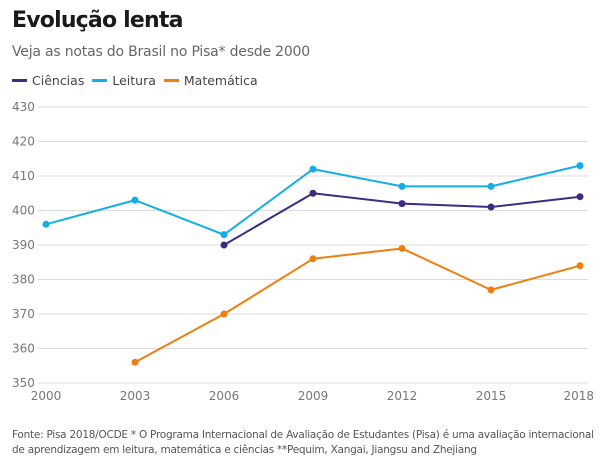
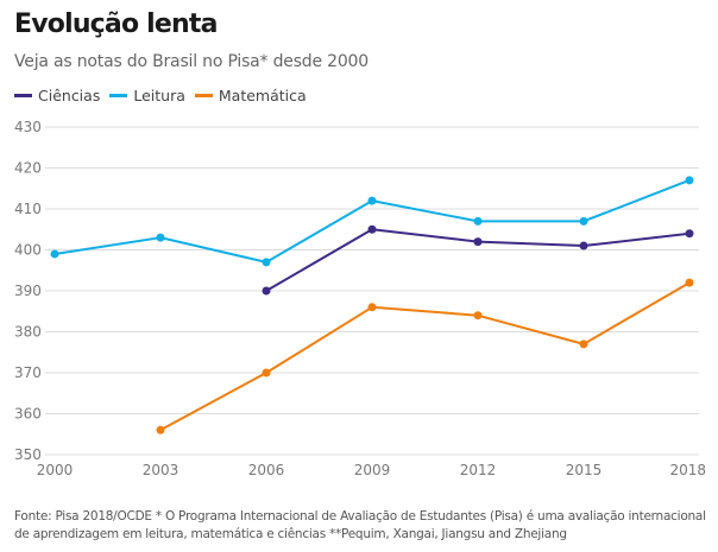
Leitura/2000: 396 -> 399
Leitura/2006: 393 -> 397
Matemática/2012: 389 -> 384
Leitura/2018: 413 -> 417
Matemática/2018: 384 -> 392
